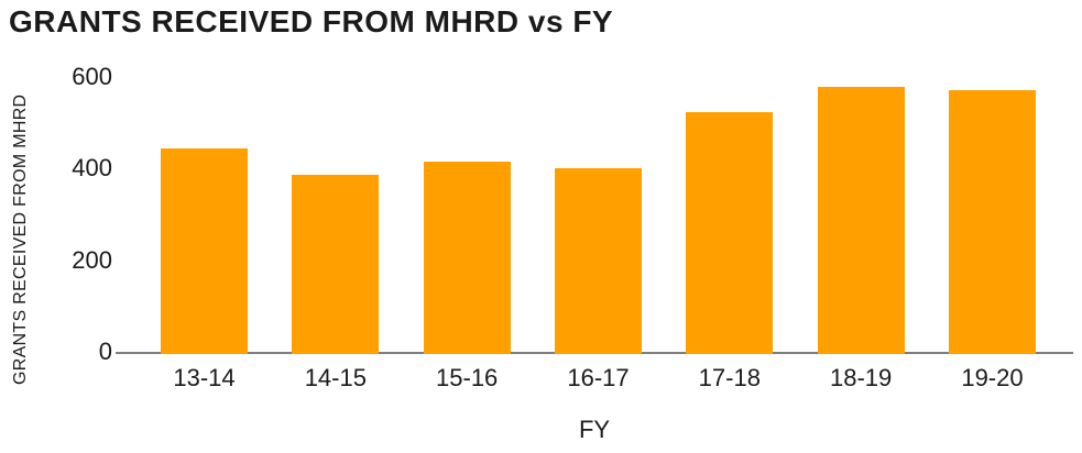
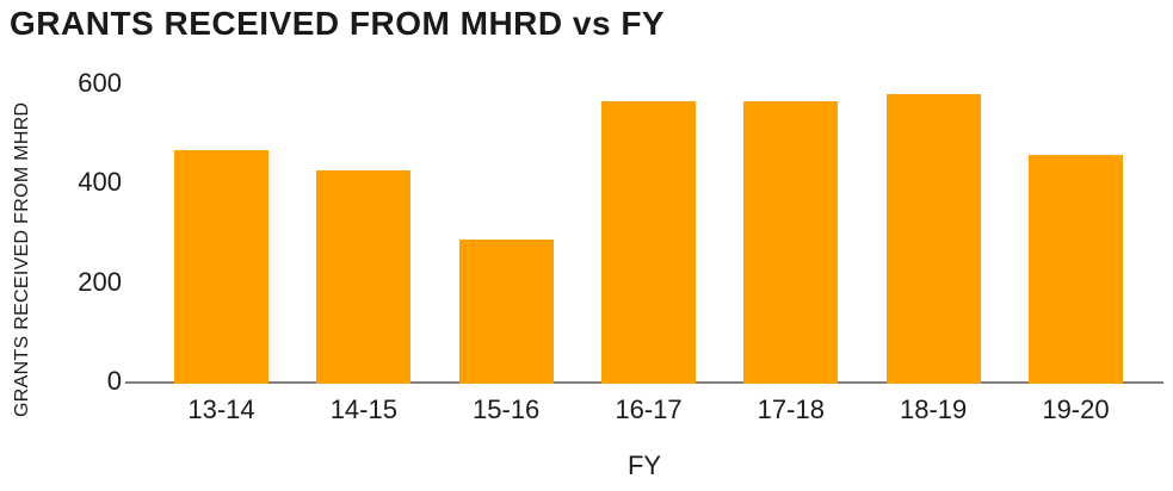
13-14: 450 -> 470
14-15: 390 -> 430
15-16: 420 -> 290
16-17: 400 -> 570
17-18: 530 -> 570
19-20: 580 -> 460
